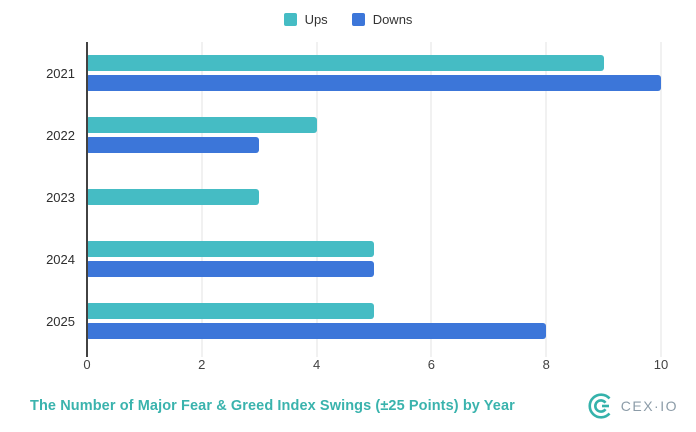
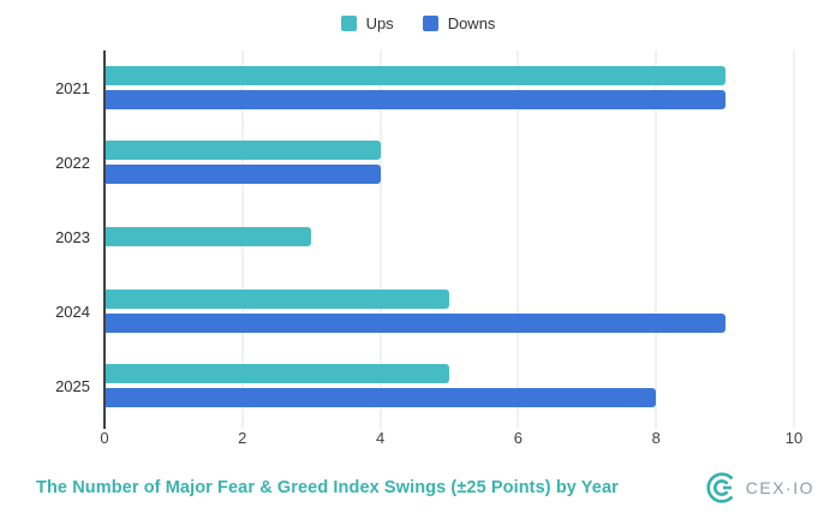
Downs/2021: 10 -> 9
Downs/2022: 3 -> 4
Downs/2024: 5 -> 9
